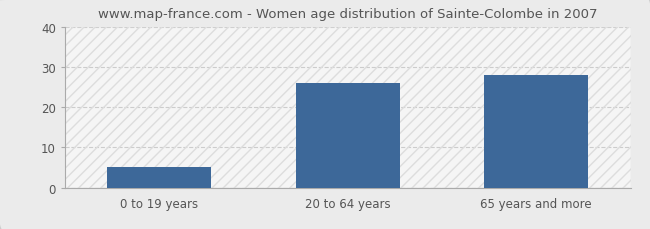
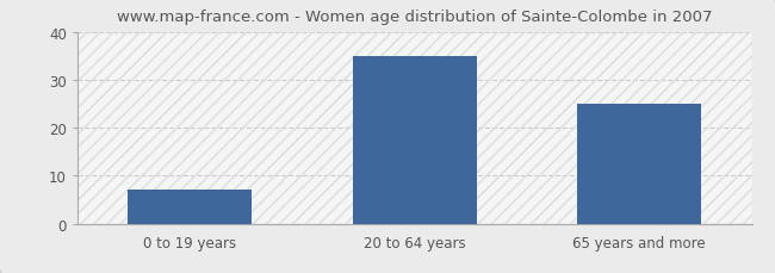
0 to 19 years: 5 -> 7
20 to 64 years: 26 -> 35
65 years and more: 28 -> 25
